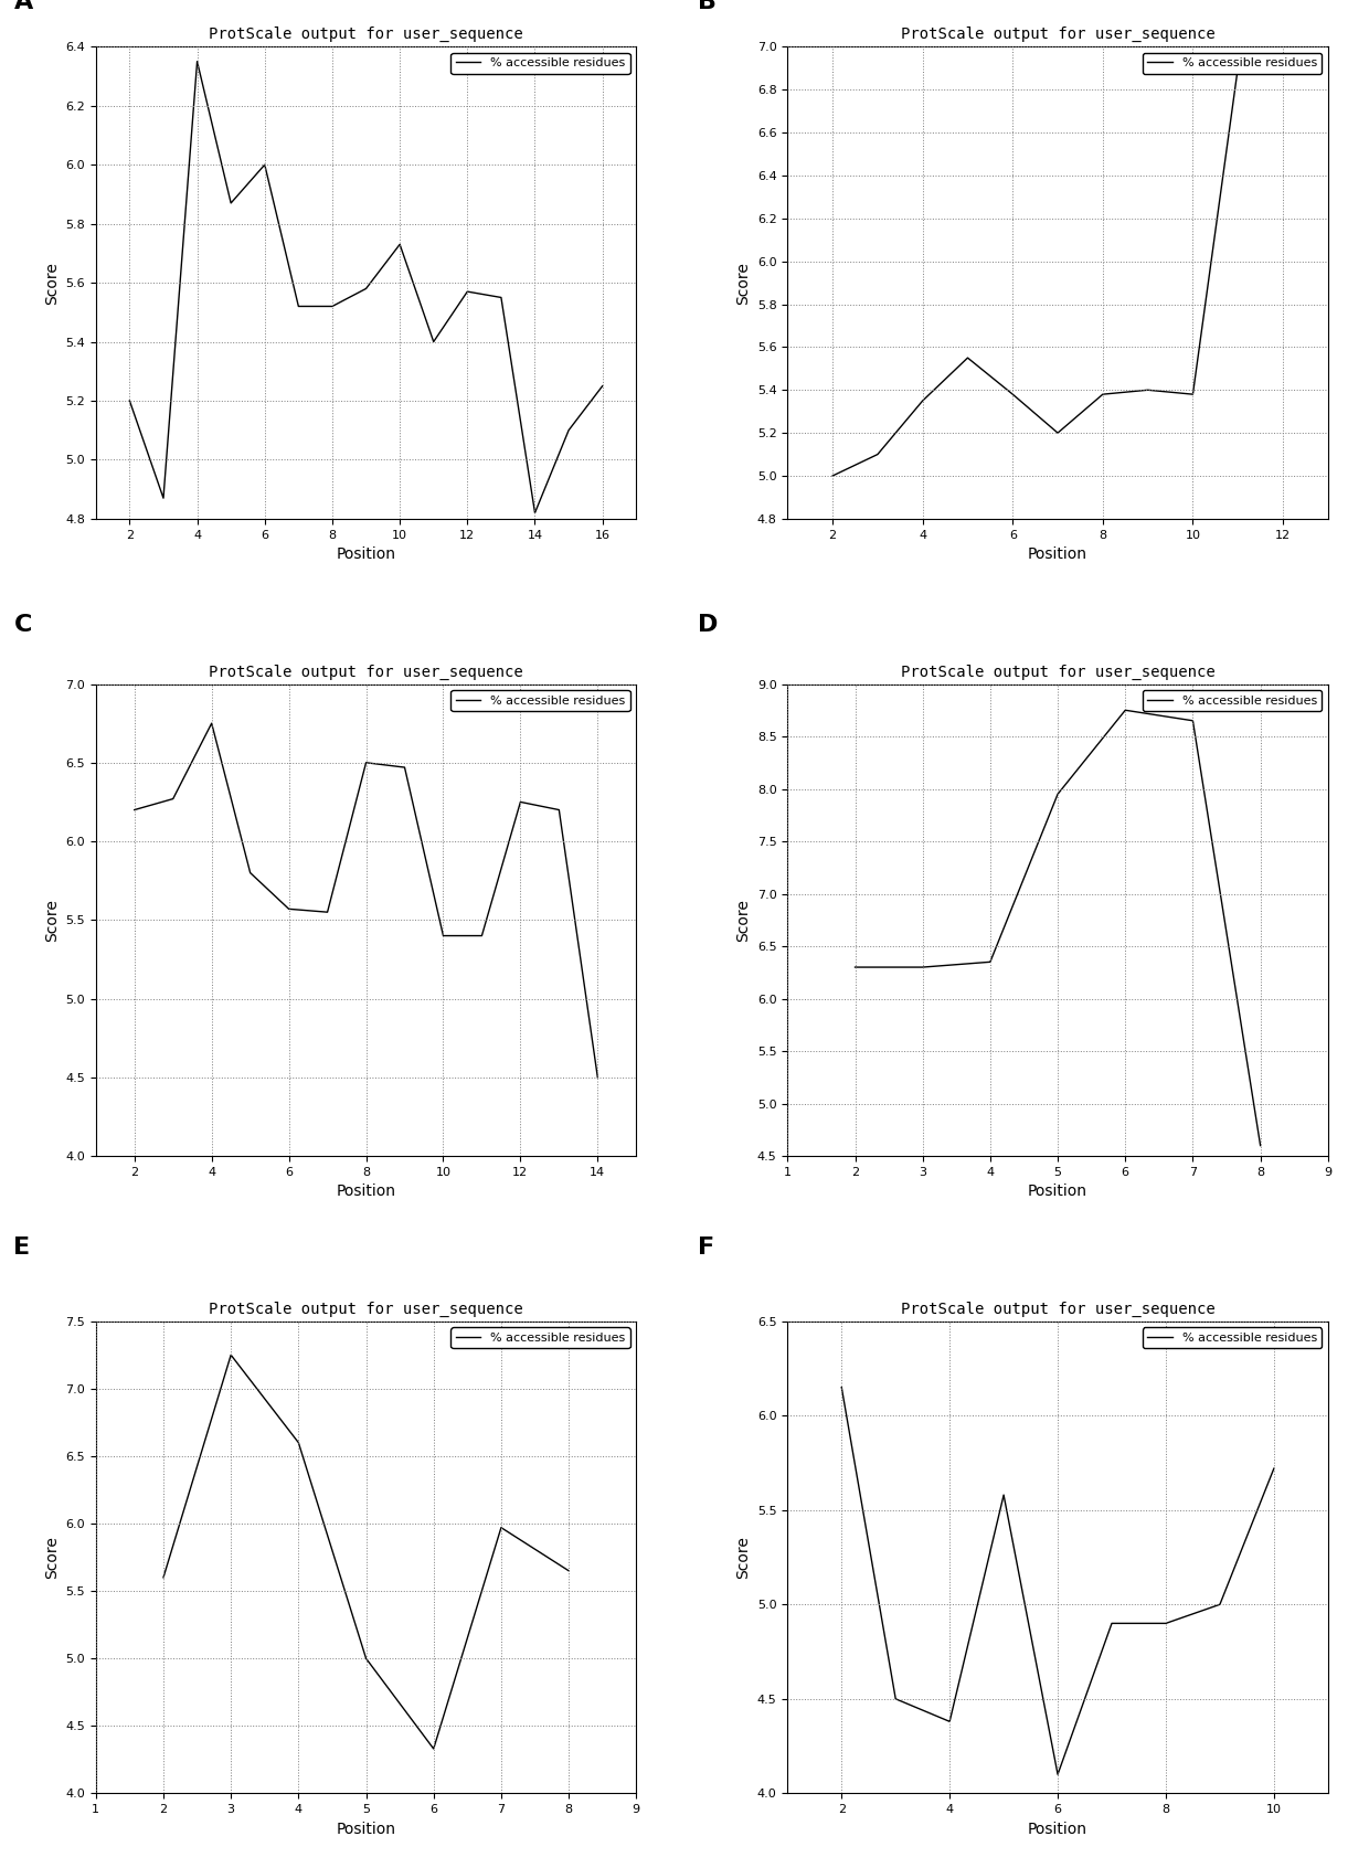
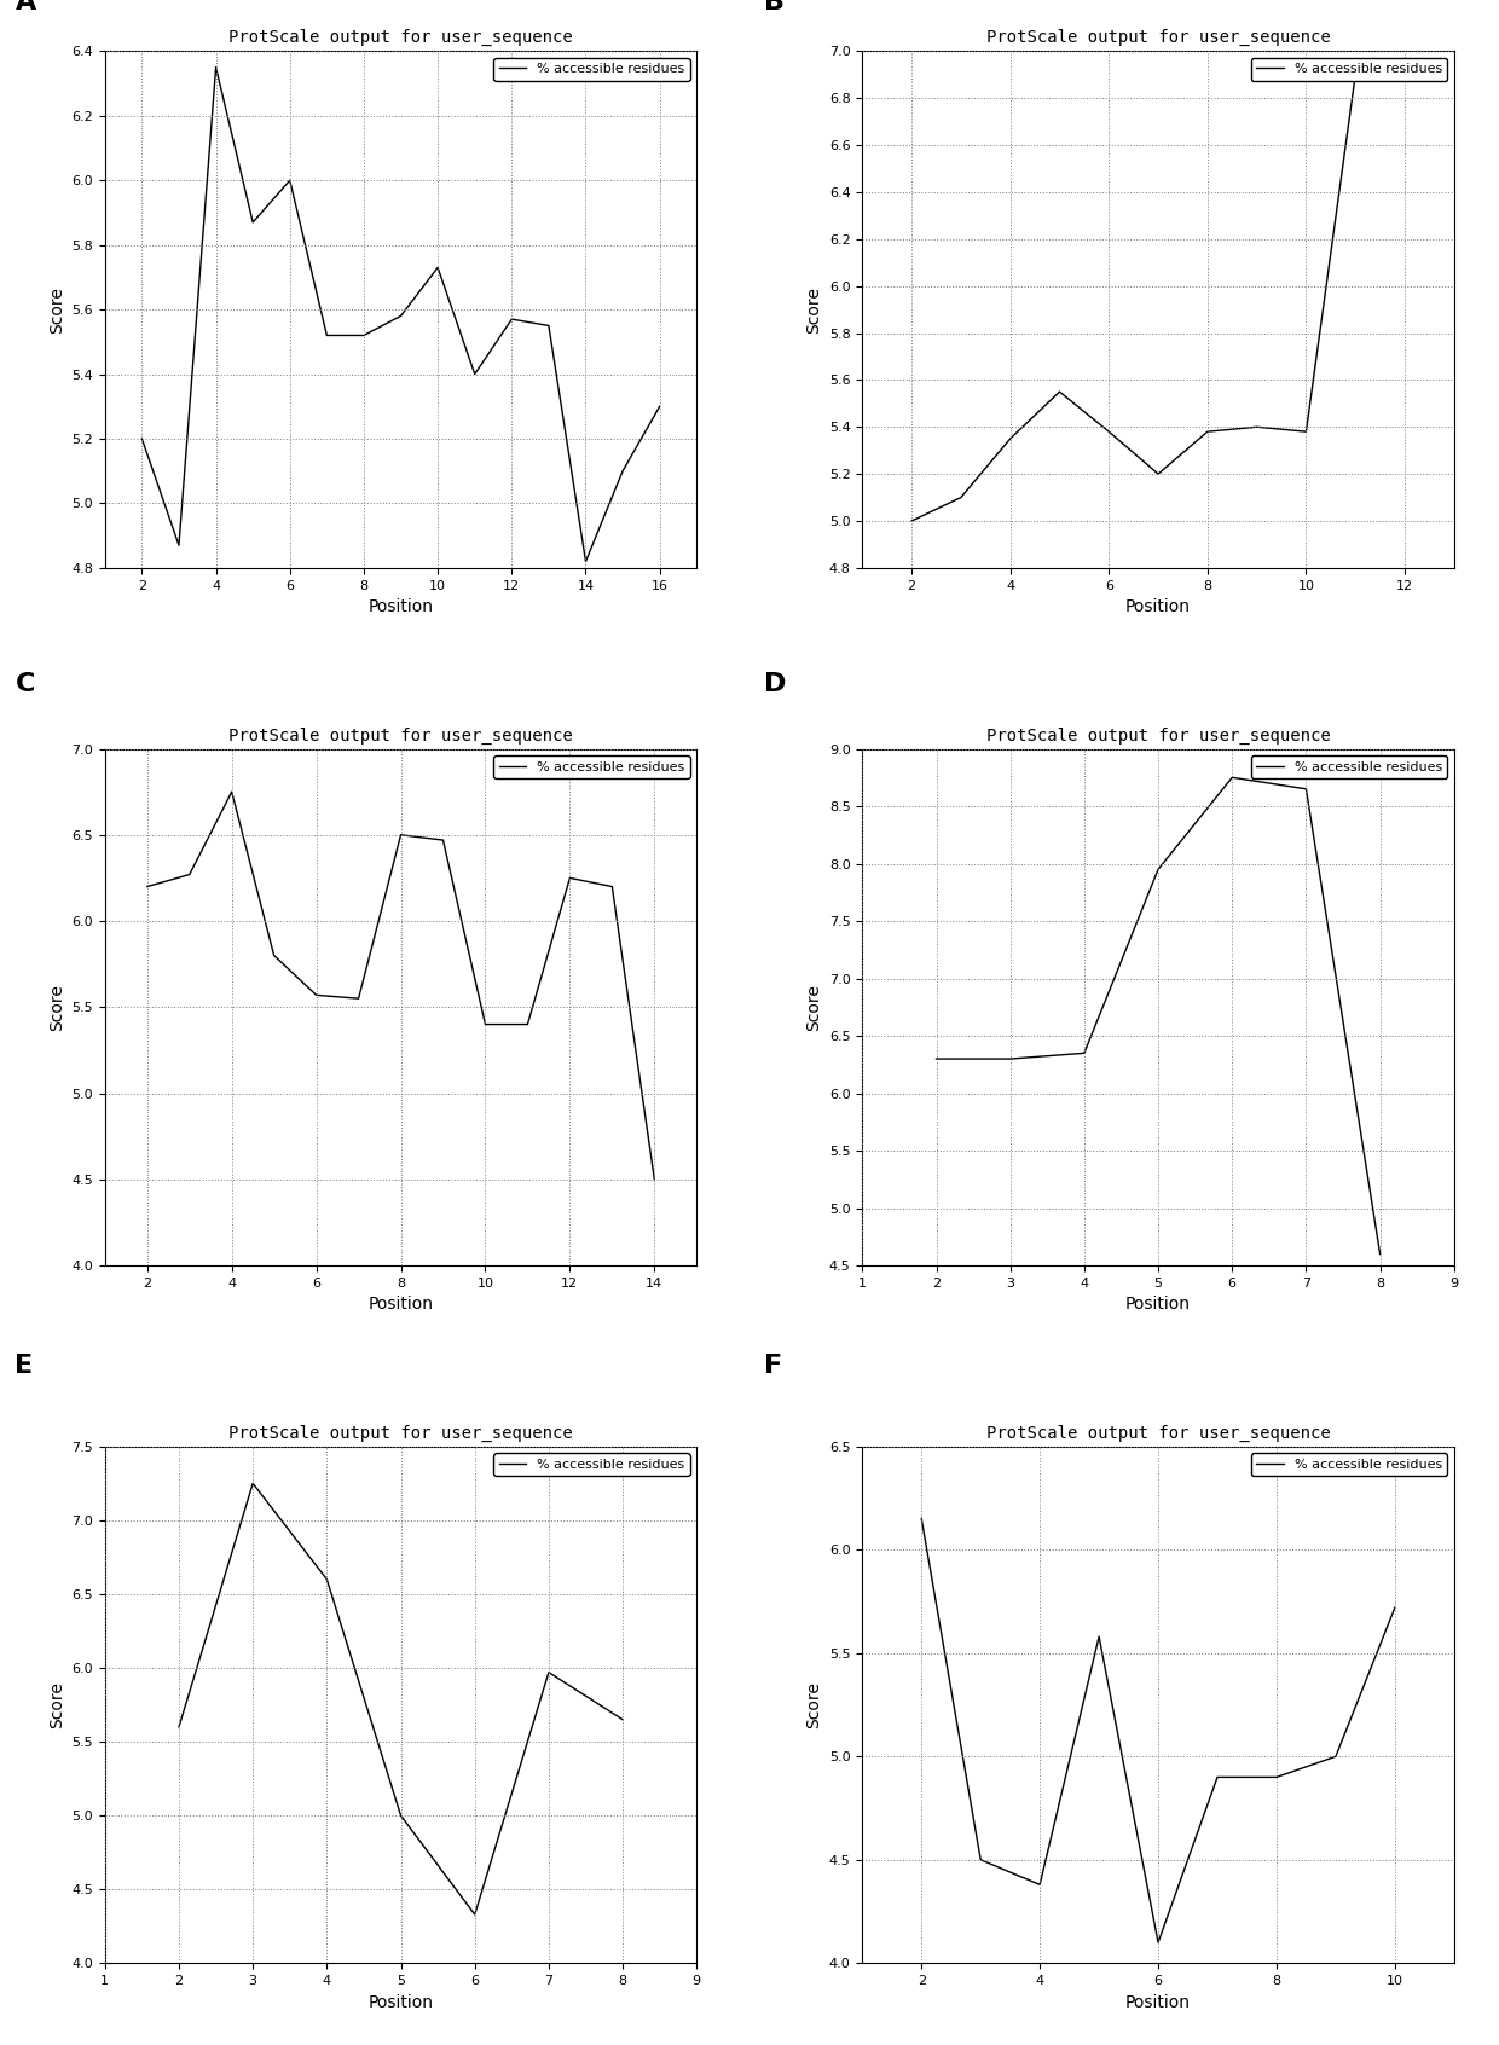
16: 5.25 -> 5.30
